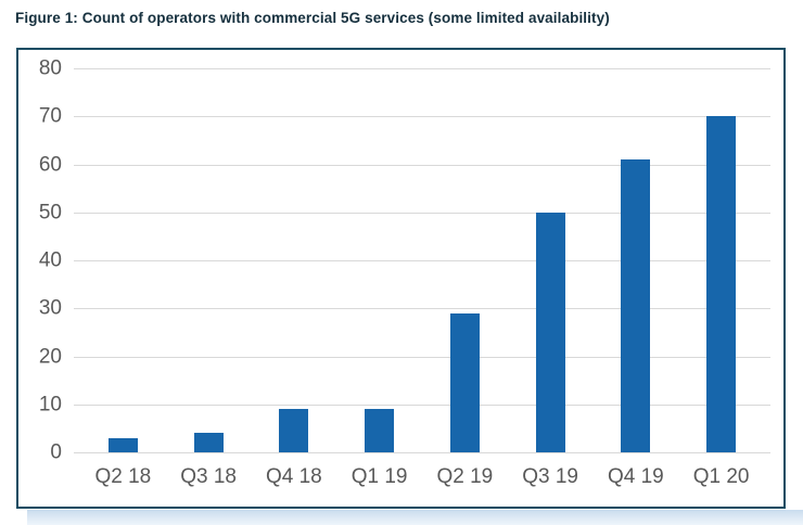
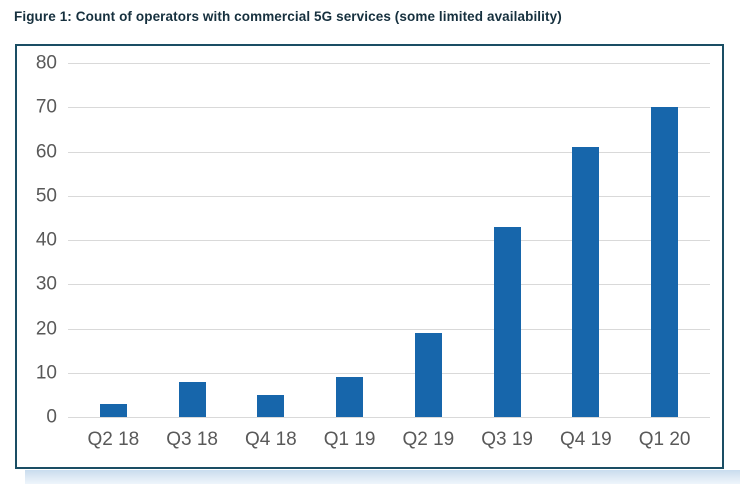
Q3 18: 4 -> 8
Q4 18: 9 -> 5
Q2 19: 29 -> 19
Q3 19: 50 -> 43
